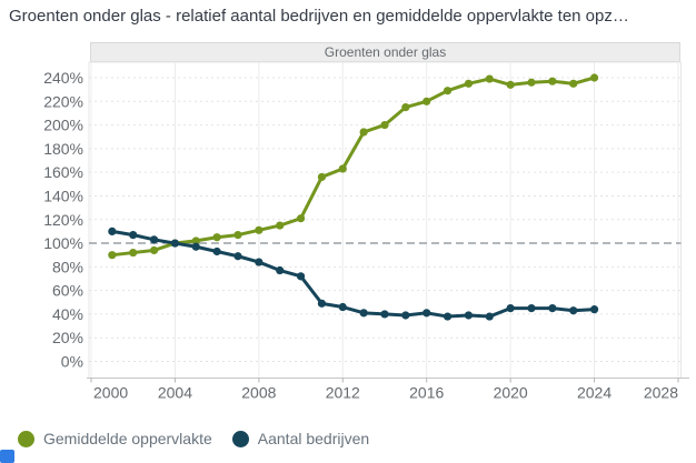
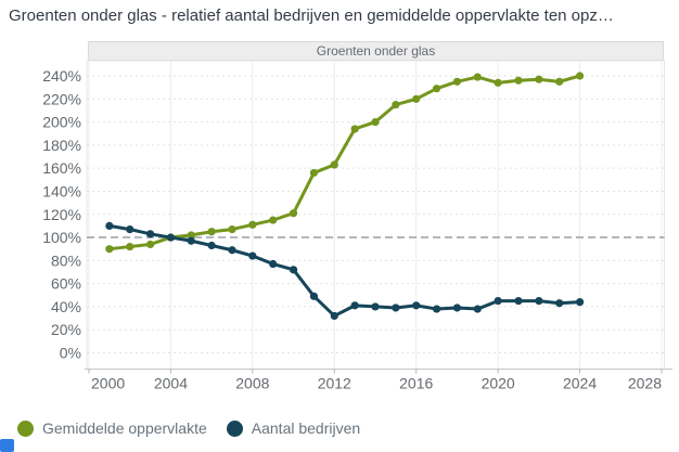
Aantal bedrijven/2012: 46% -> 32%
